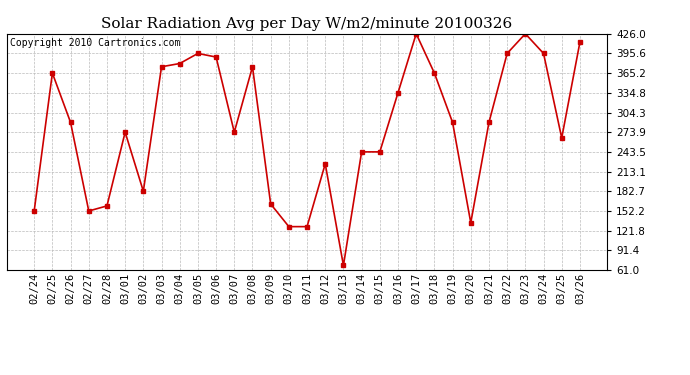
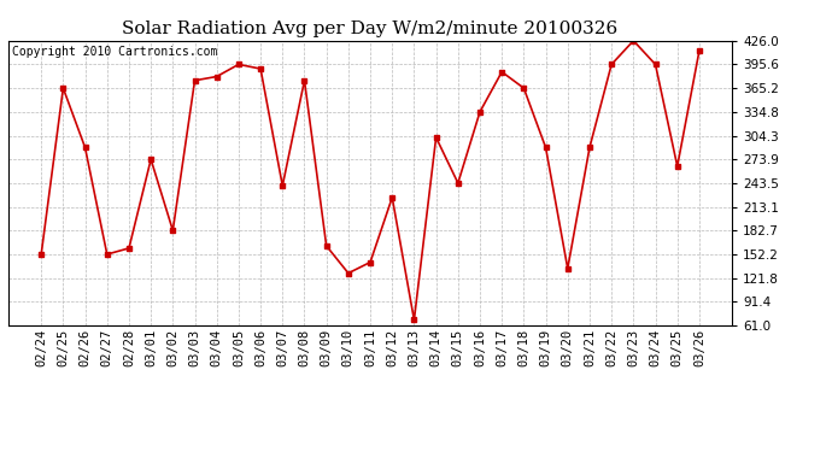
03/07: 274 -> 240
03/11: 128 -> 142
03/14: 244 -> 302
03/17: 426 -> 386
